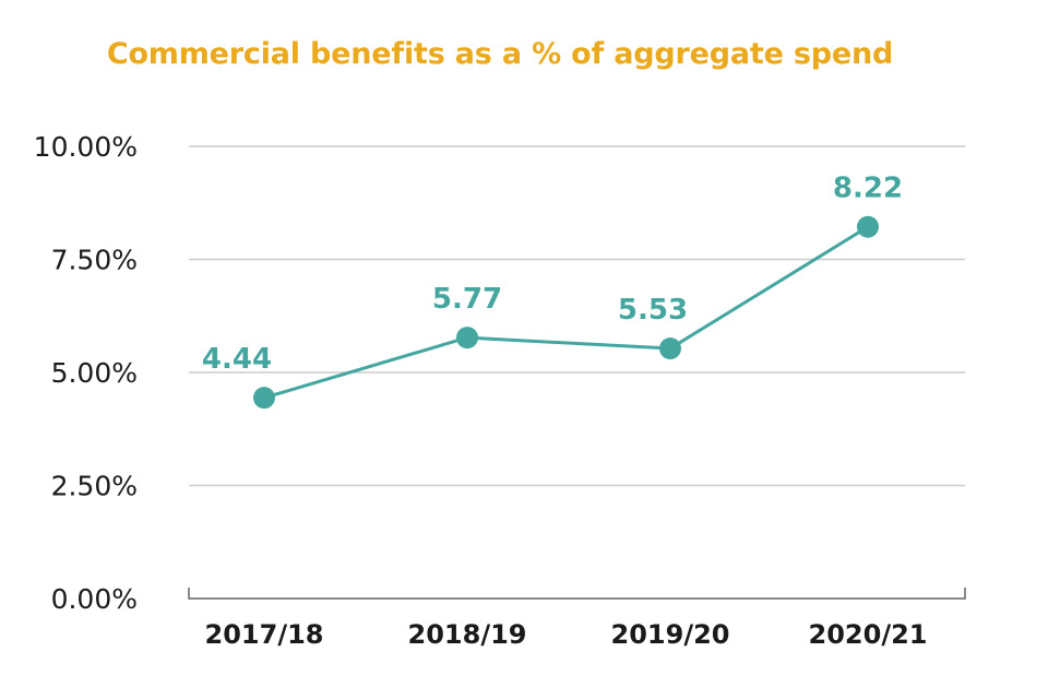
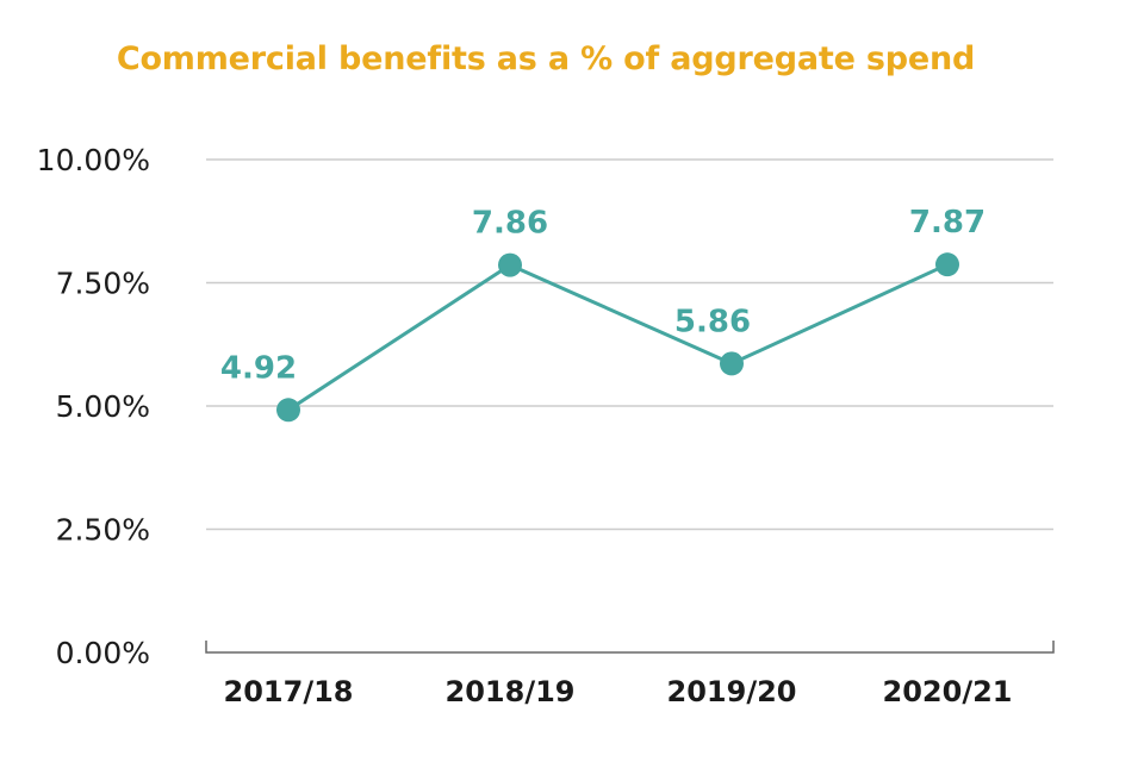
2017/18: 4.44 -> 4.92
2018/19: 5.77 -> 7.86
2019/20: 5.53 -> 5.86
2020/21: 8.22 -> 7.87
